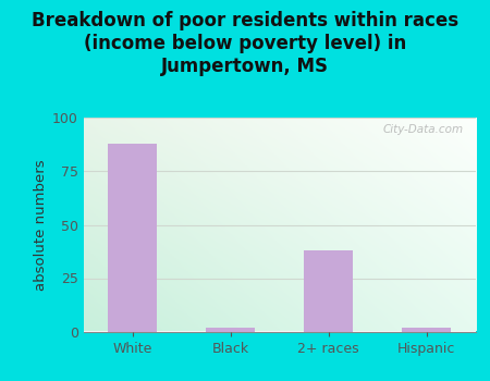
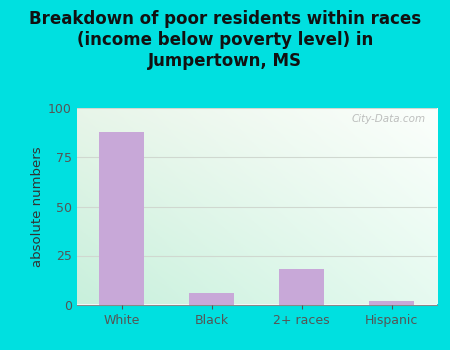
Black: 2 -> 6
2+ races: 38 -> 18
